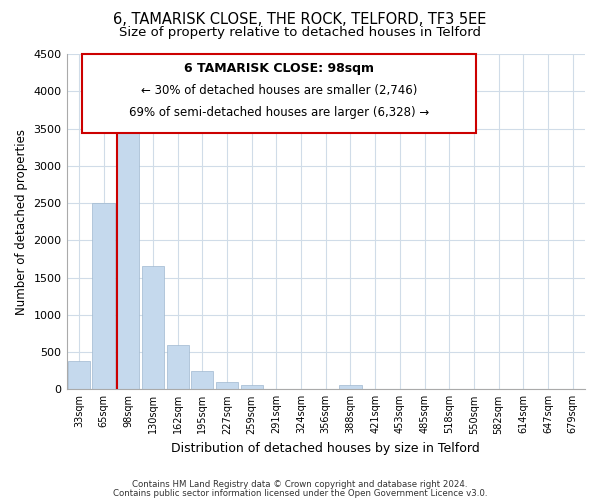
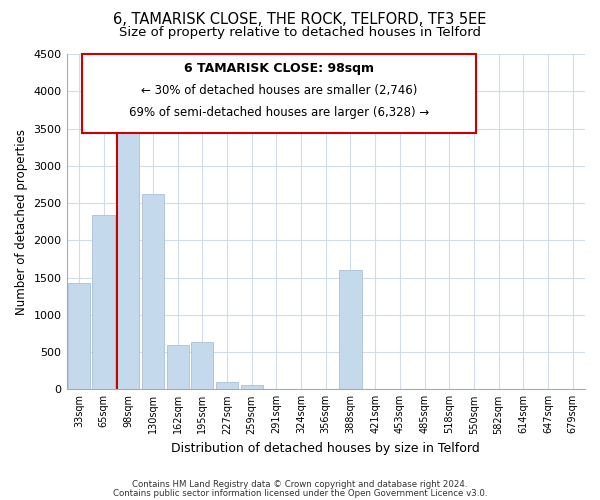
33sqm: 380 -> 1420
65sqm: 2500 -> 2340
130sqm: 1650 -> 2620
195sqm: 240 -> 640
388sqm: 60 -> 1600
